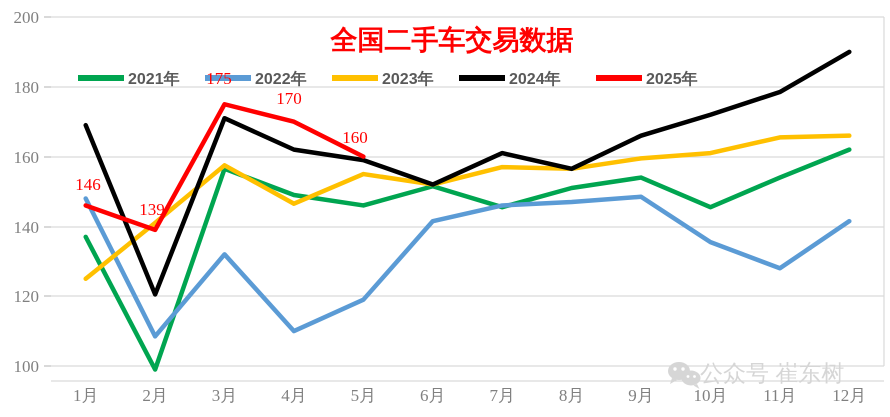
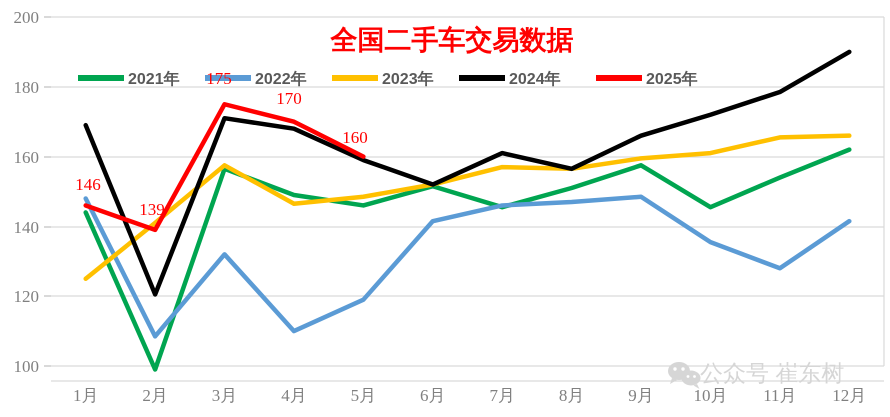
2021年/1月: 137 -> 144
2024年/4月: 162 -> 168
2023年/5月: 155 -> 148
2021年/9月: 154 -> 158
